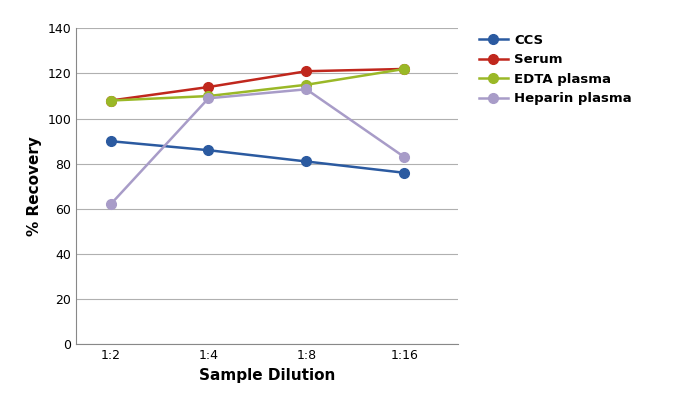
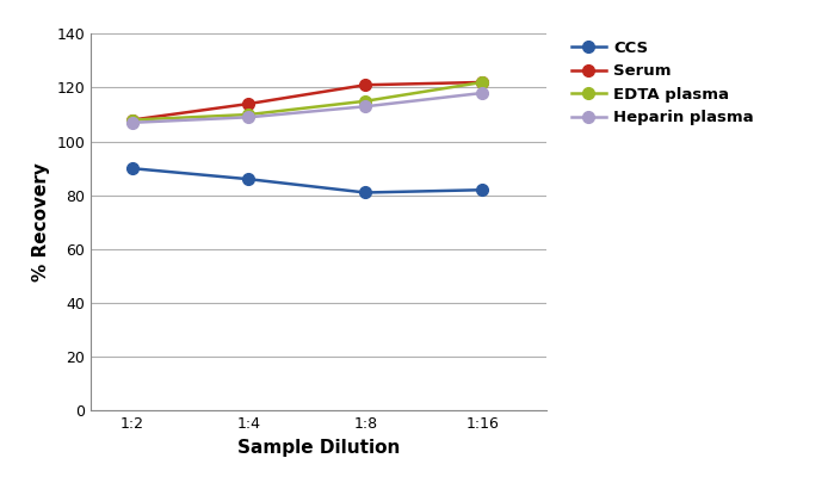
Heparin plasma/1:2: 62 -> 107
CCS/1:16: 76 -> 82
Heparin plasma/1:16: 83 -> 118
